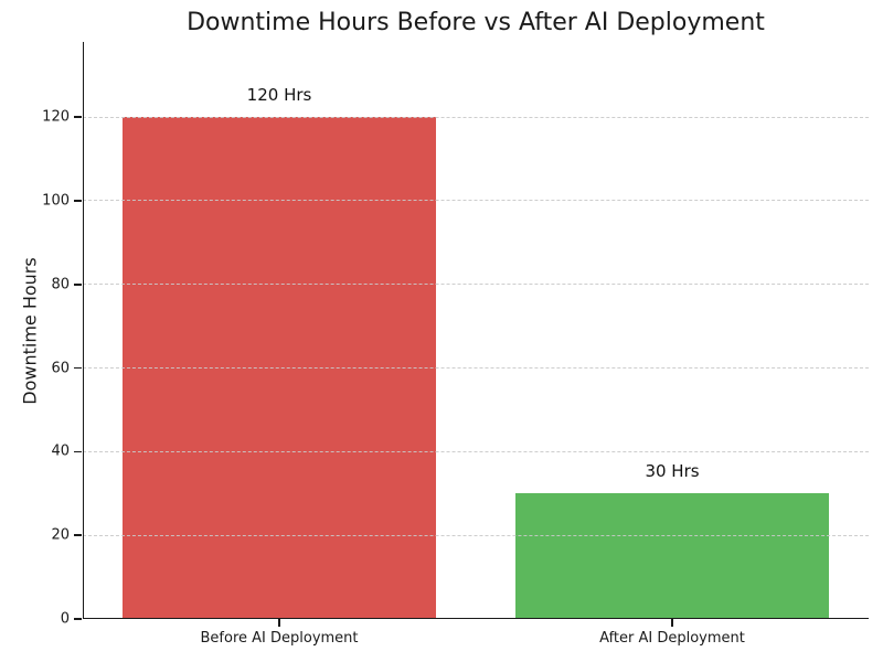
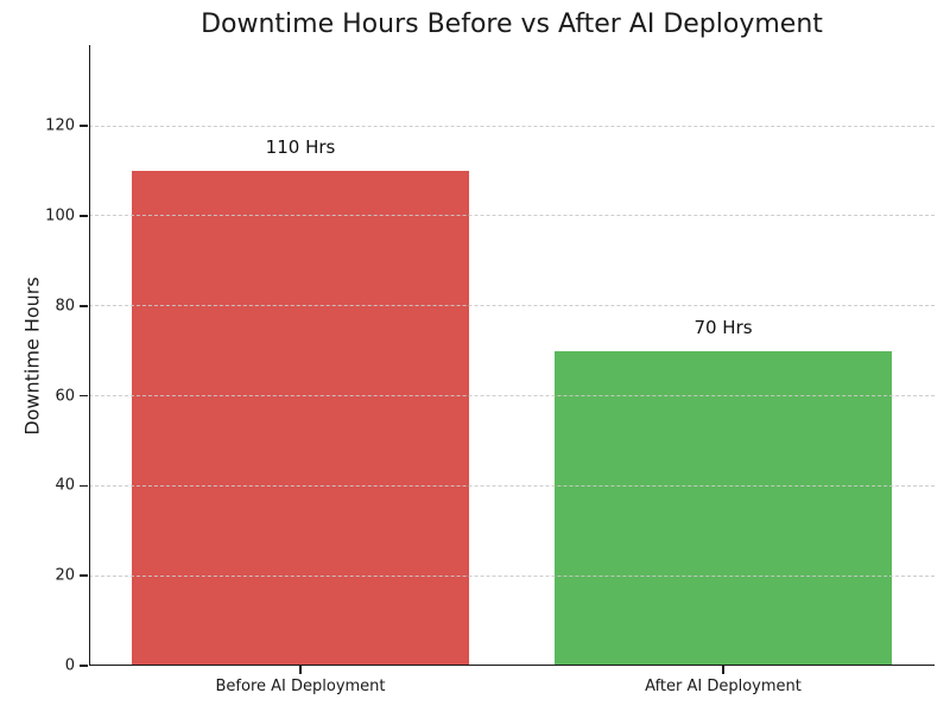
Before AI Deployment: 120 -> 110
After AI Deployment: 30 -> 70
